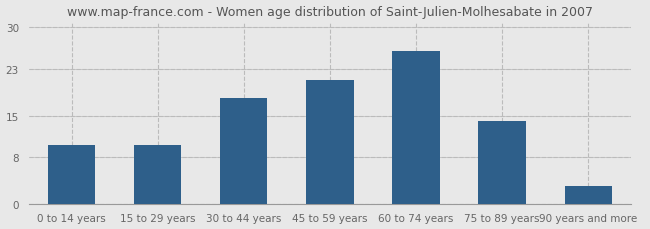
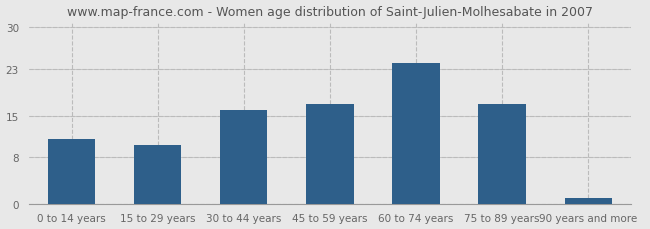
0 to 14 years: 10 -> 11
30 to 44 years: 18 -> 16
45 to 59 years: 21 -> 17
60 to 74 years: 26 -> 24
75 to 89 years: 14 -> 17
90 years and more: 3 -> 1
